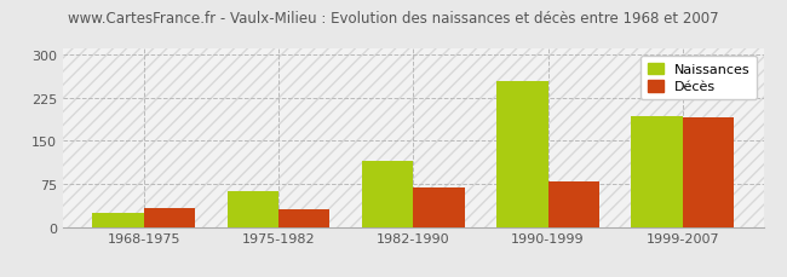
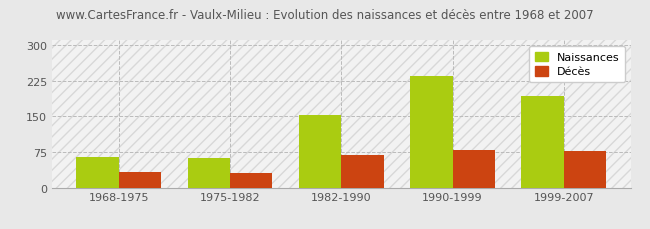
Naissances/1968-1975: 25 -> 65
Naissances/1982-1990: 115 -> 152
Naissances/1990-1999: 255 -> 235
Décès/1999-2007: 190 -> 77
